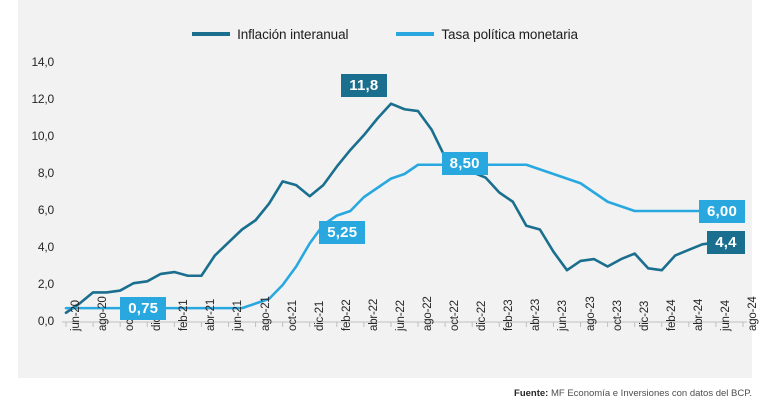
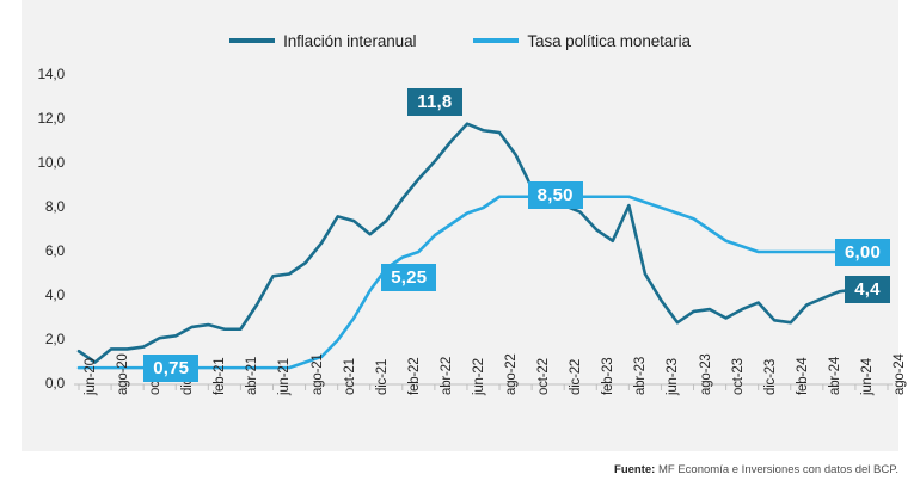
Inflación interanual/jun-20: 0,5 -> 1,5
Inflación interanual/jun-21: 4,3 -> 4,9
Inflación interanual/abr-23: 5,2 -> 8,1
